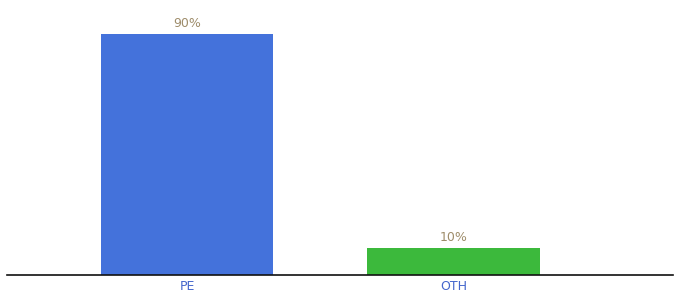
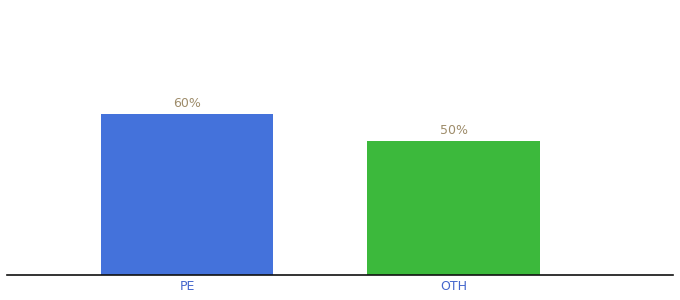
PE: 90% -> 60%
OTH: 10% -> 50%
